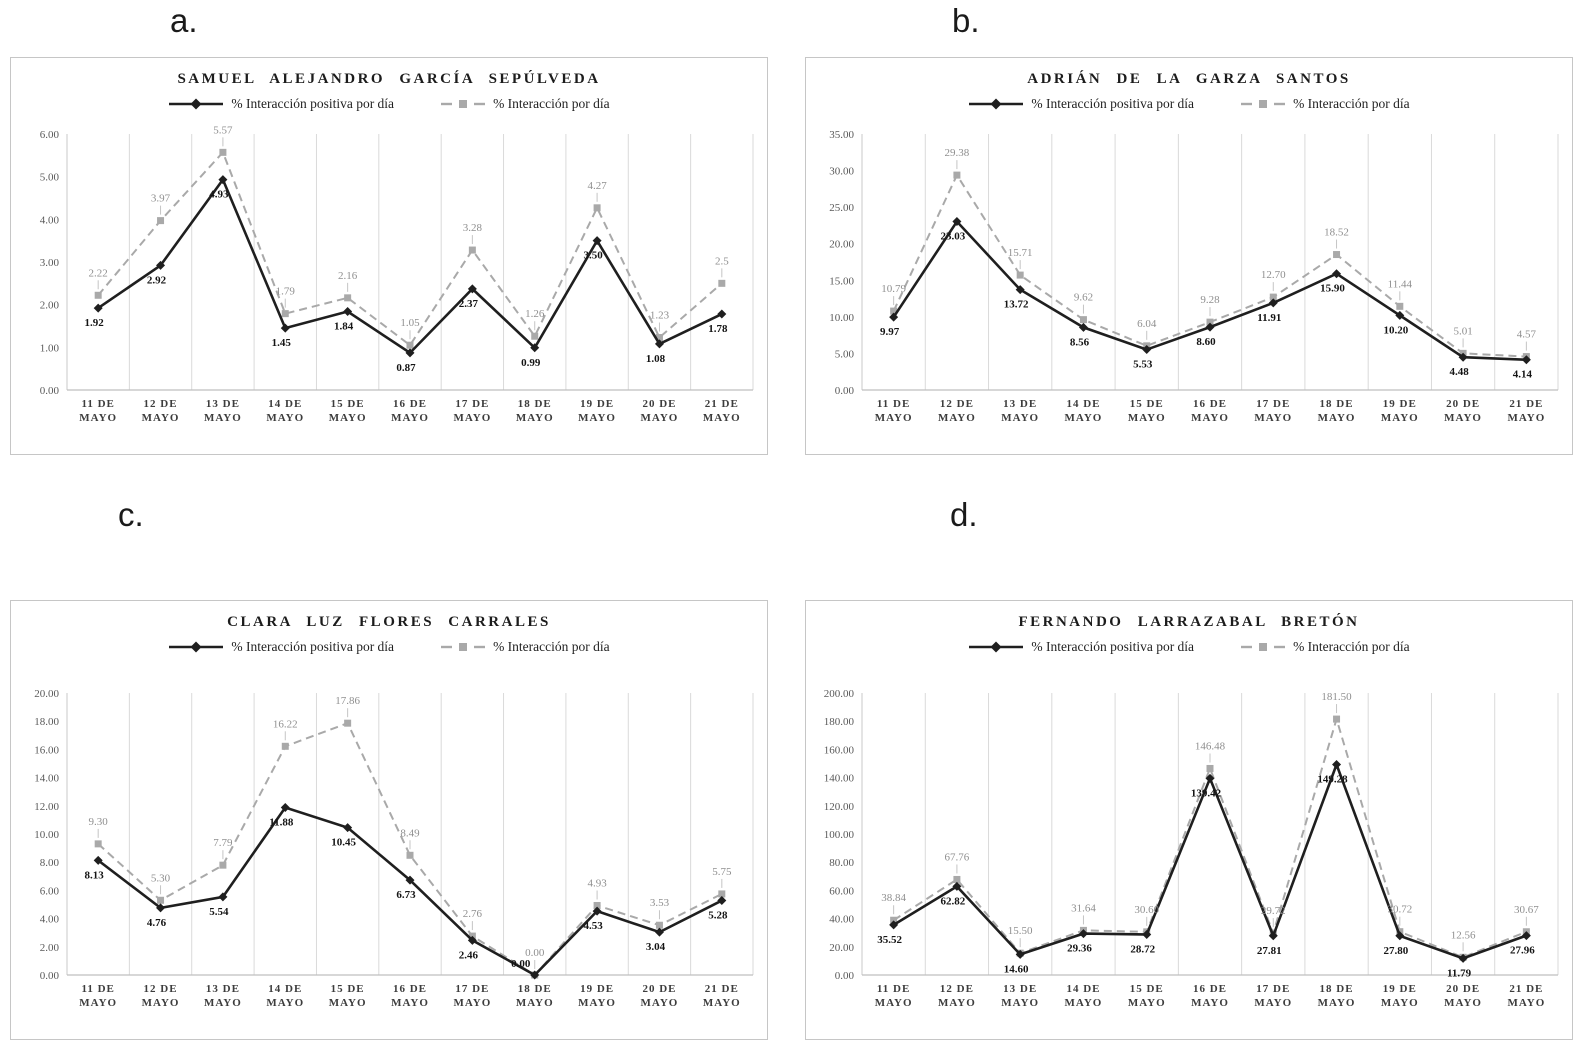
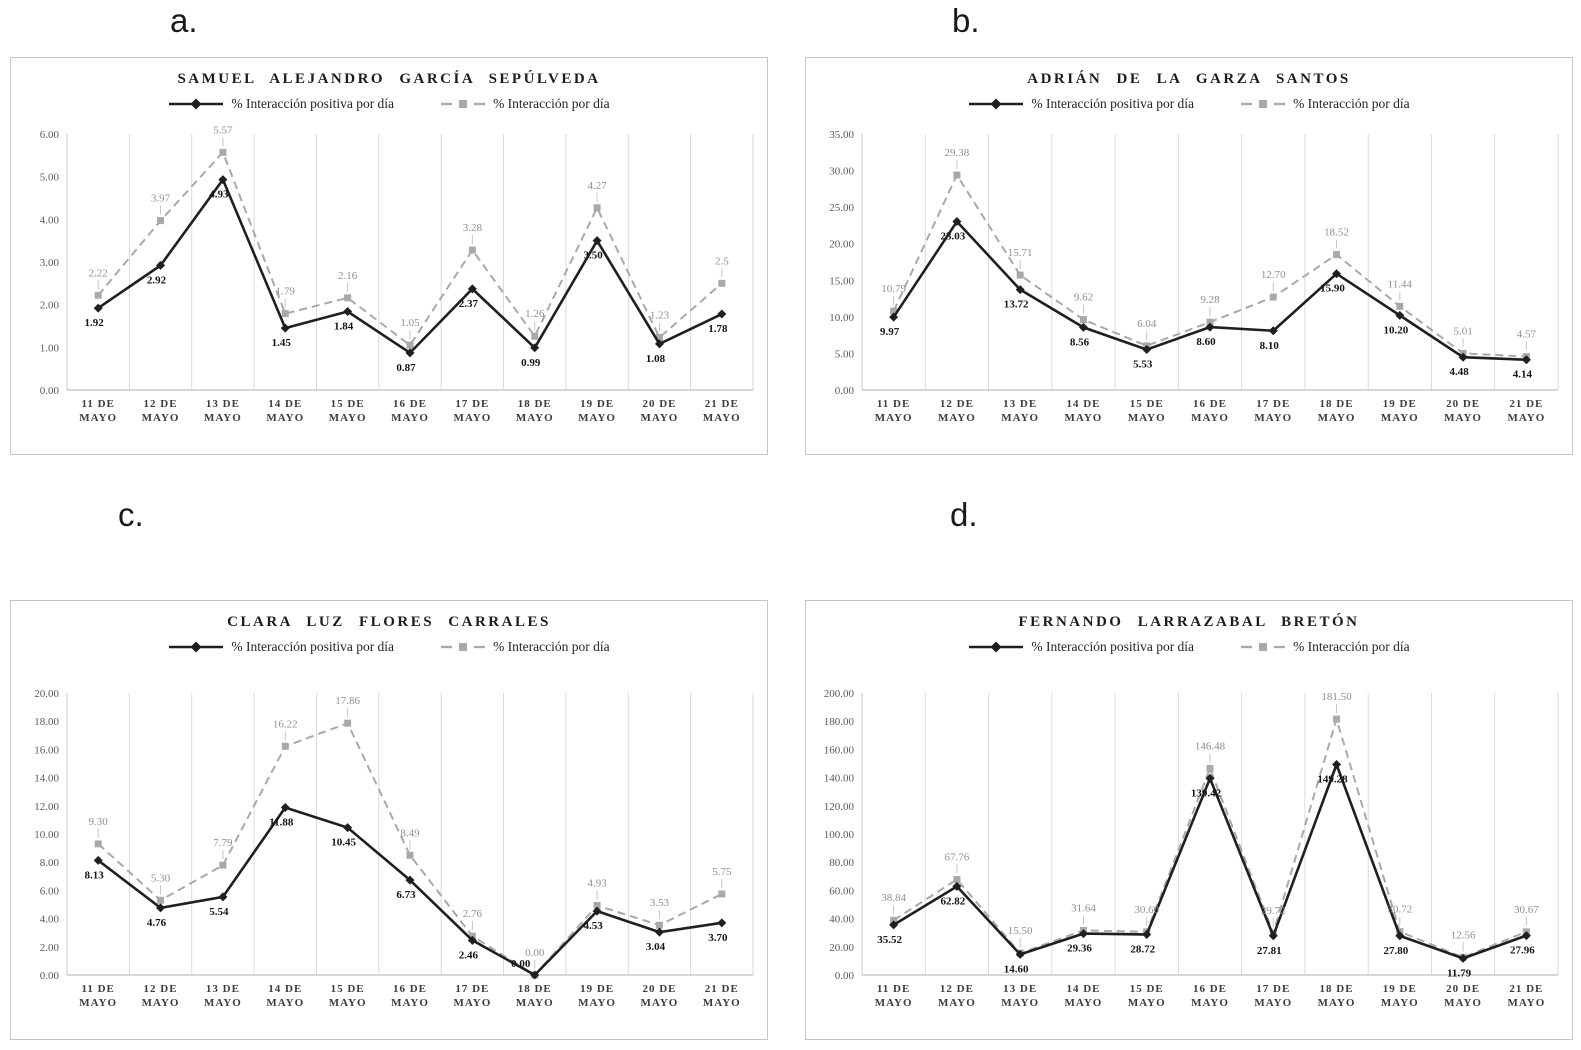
ADRIÁN DE LA GARZA SANTOS/% Interacción positiva por día/17 DE MAYO: 11.91 -> 8.10
CLARA LUZ FLORES CARRALES/% Interacción positiva por día/21 DE MAYO: 5.28 -> 3.70
